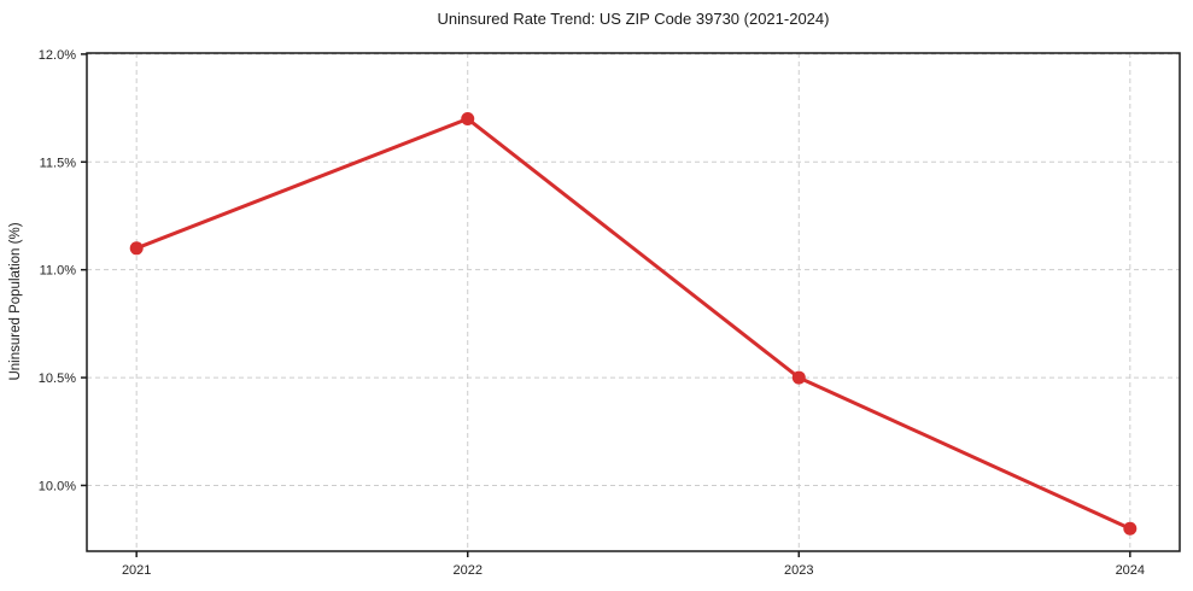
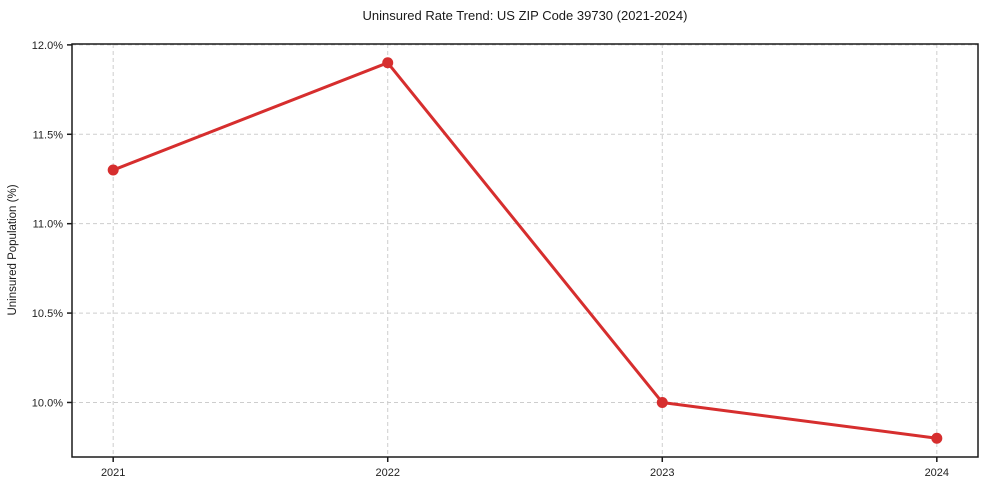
2021: 11.1% -> 11.3%
2022: 11.7% -> 11.9%
2023: 10.5% -> 10.0%
